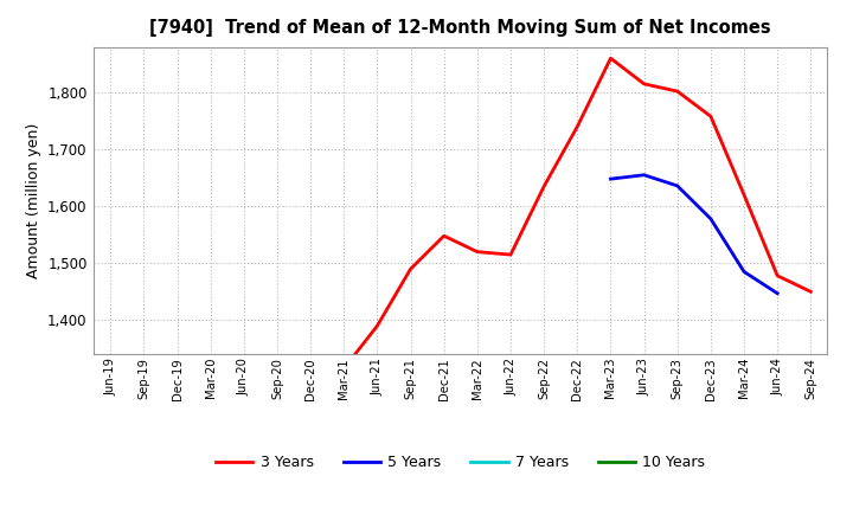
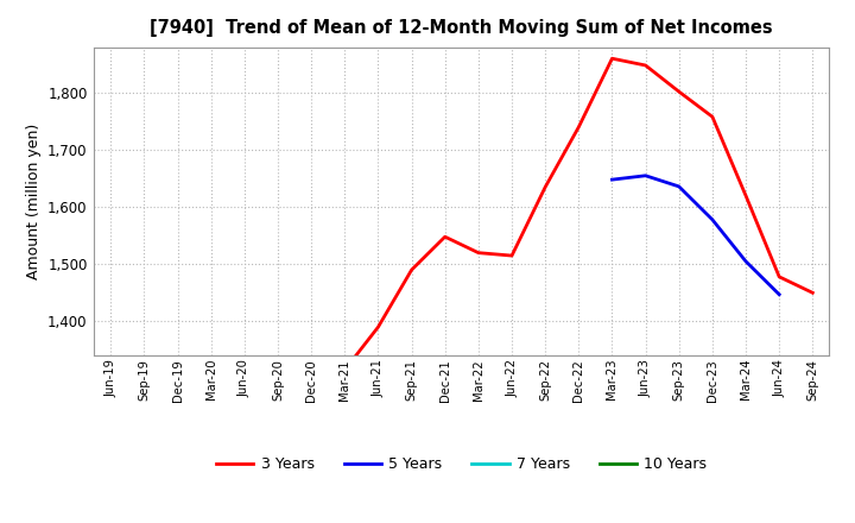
3 Years/Jun-23: 1,815 -> 1,848
5 Years/Mar-24: 1,485 -> 1,505
